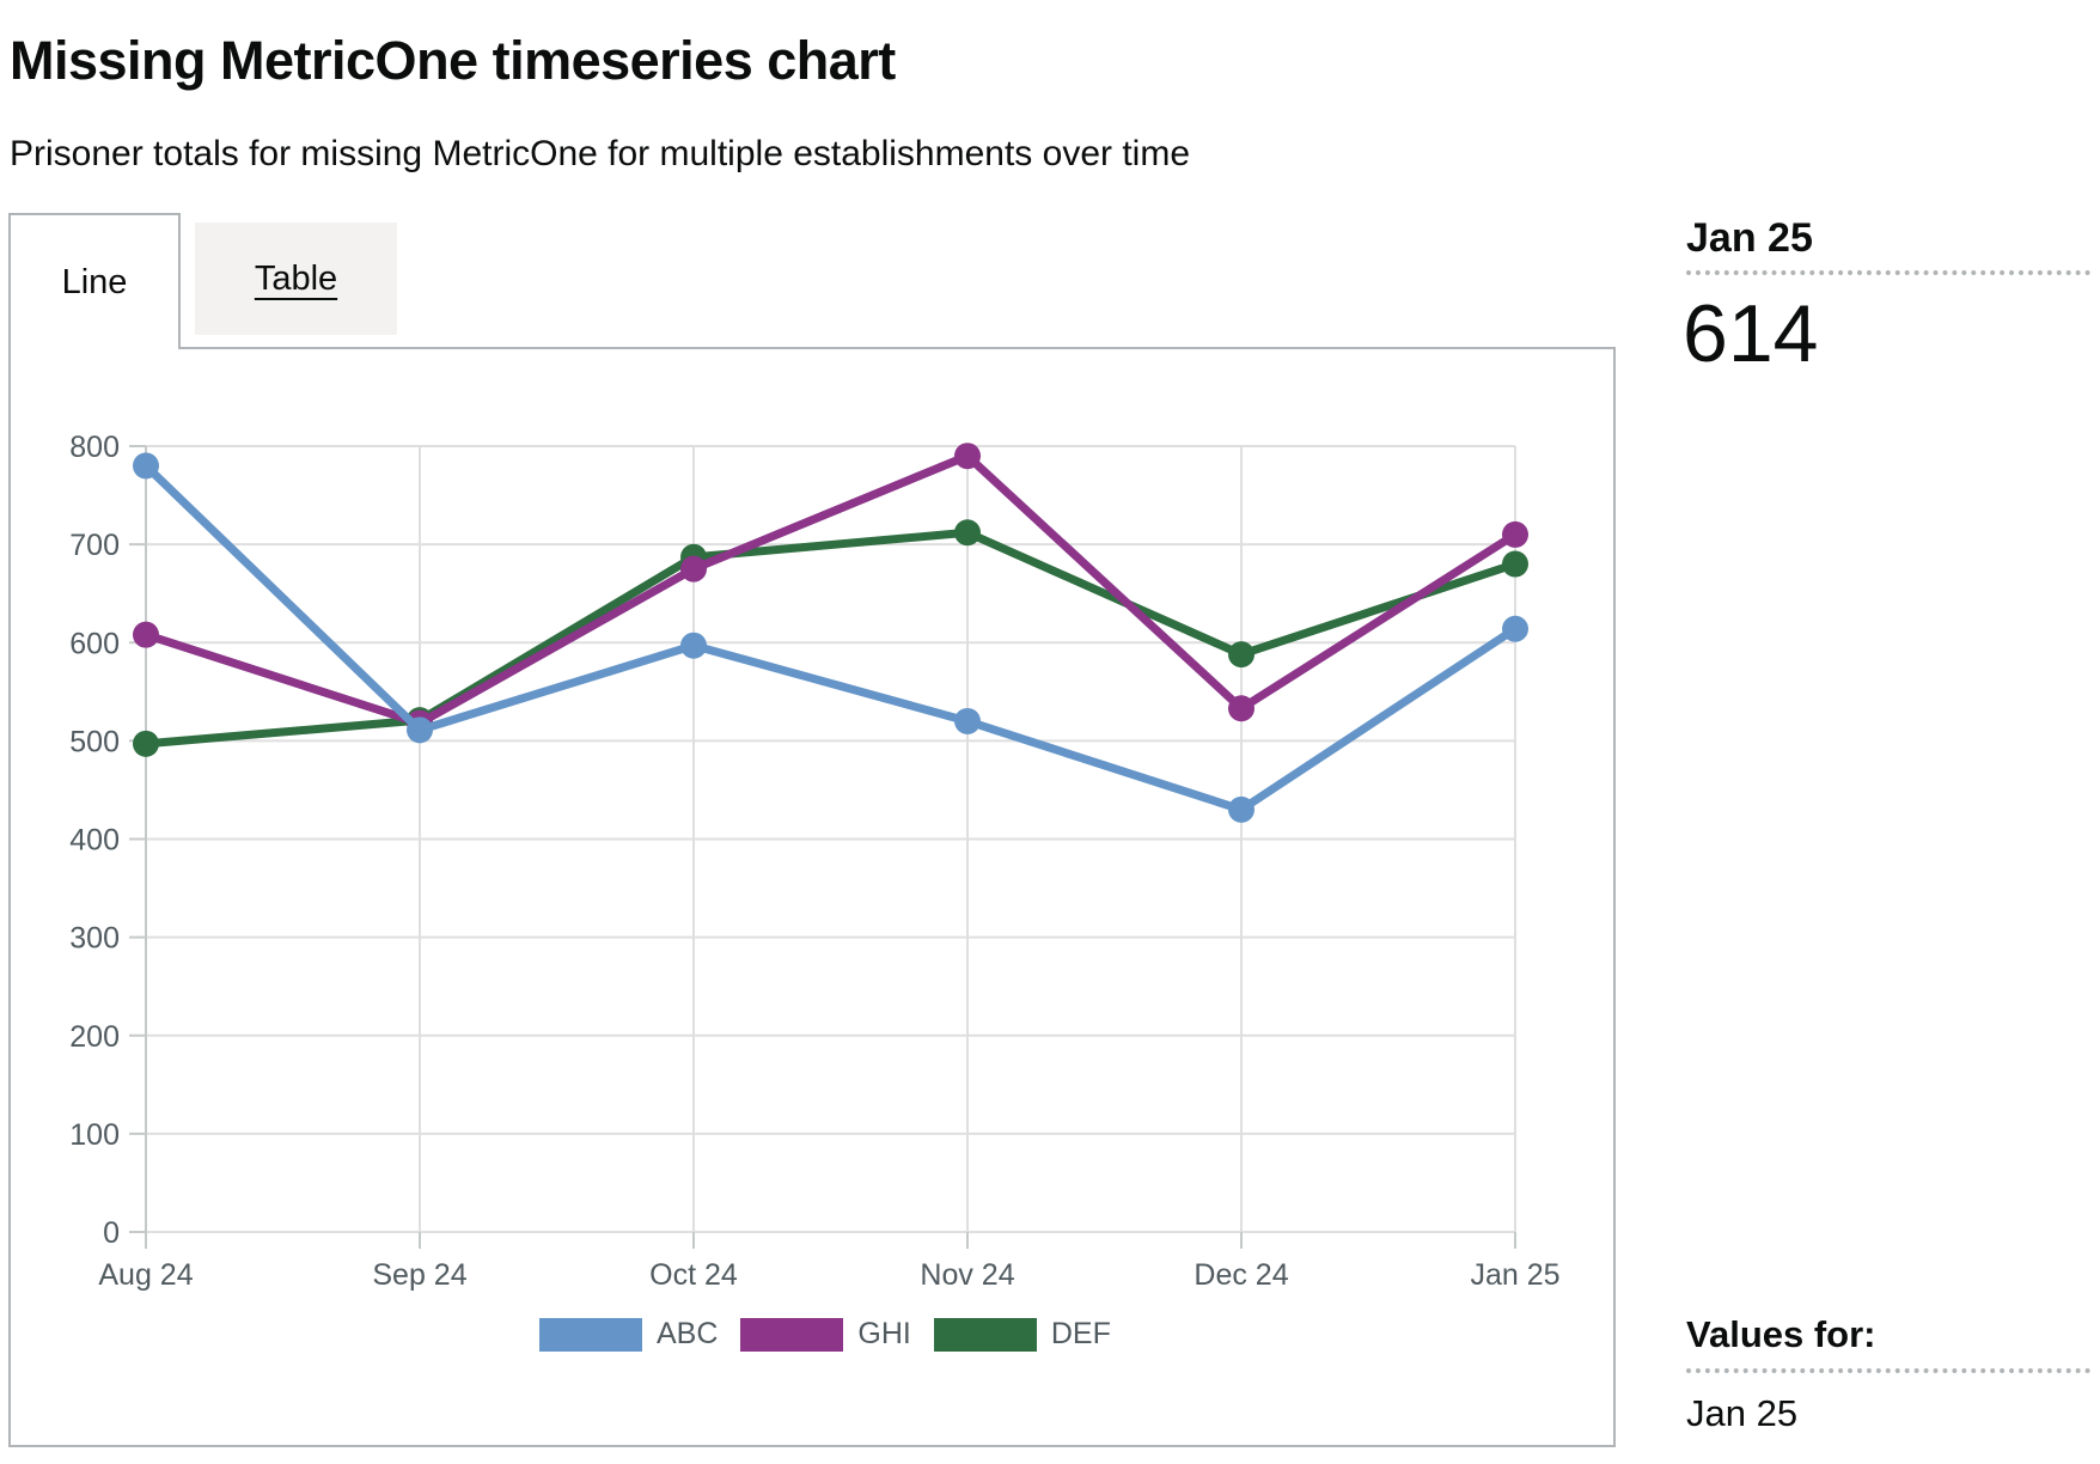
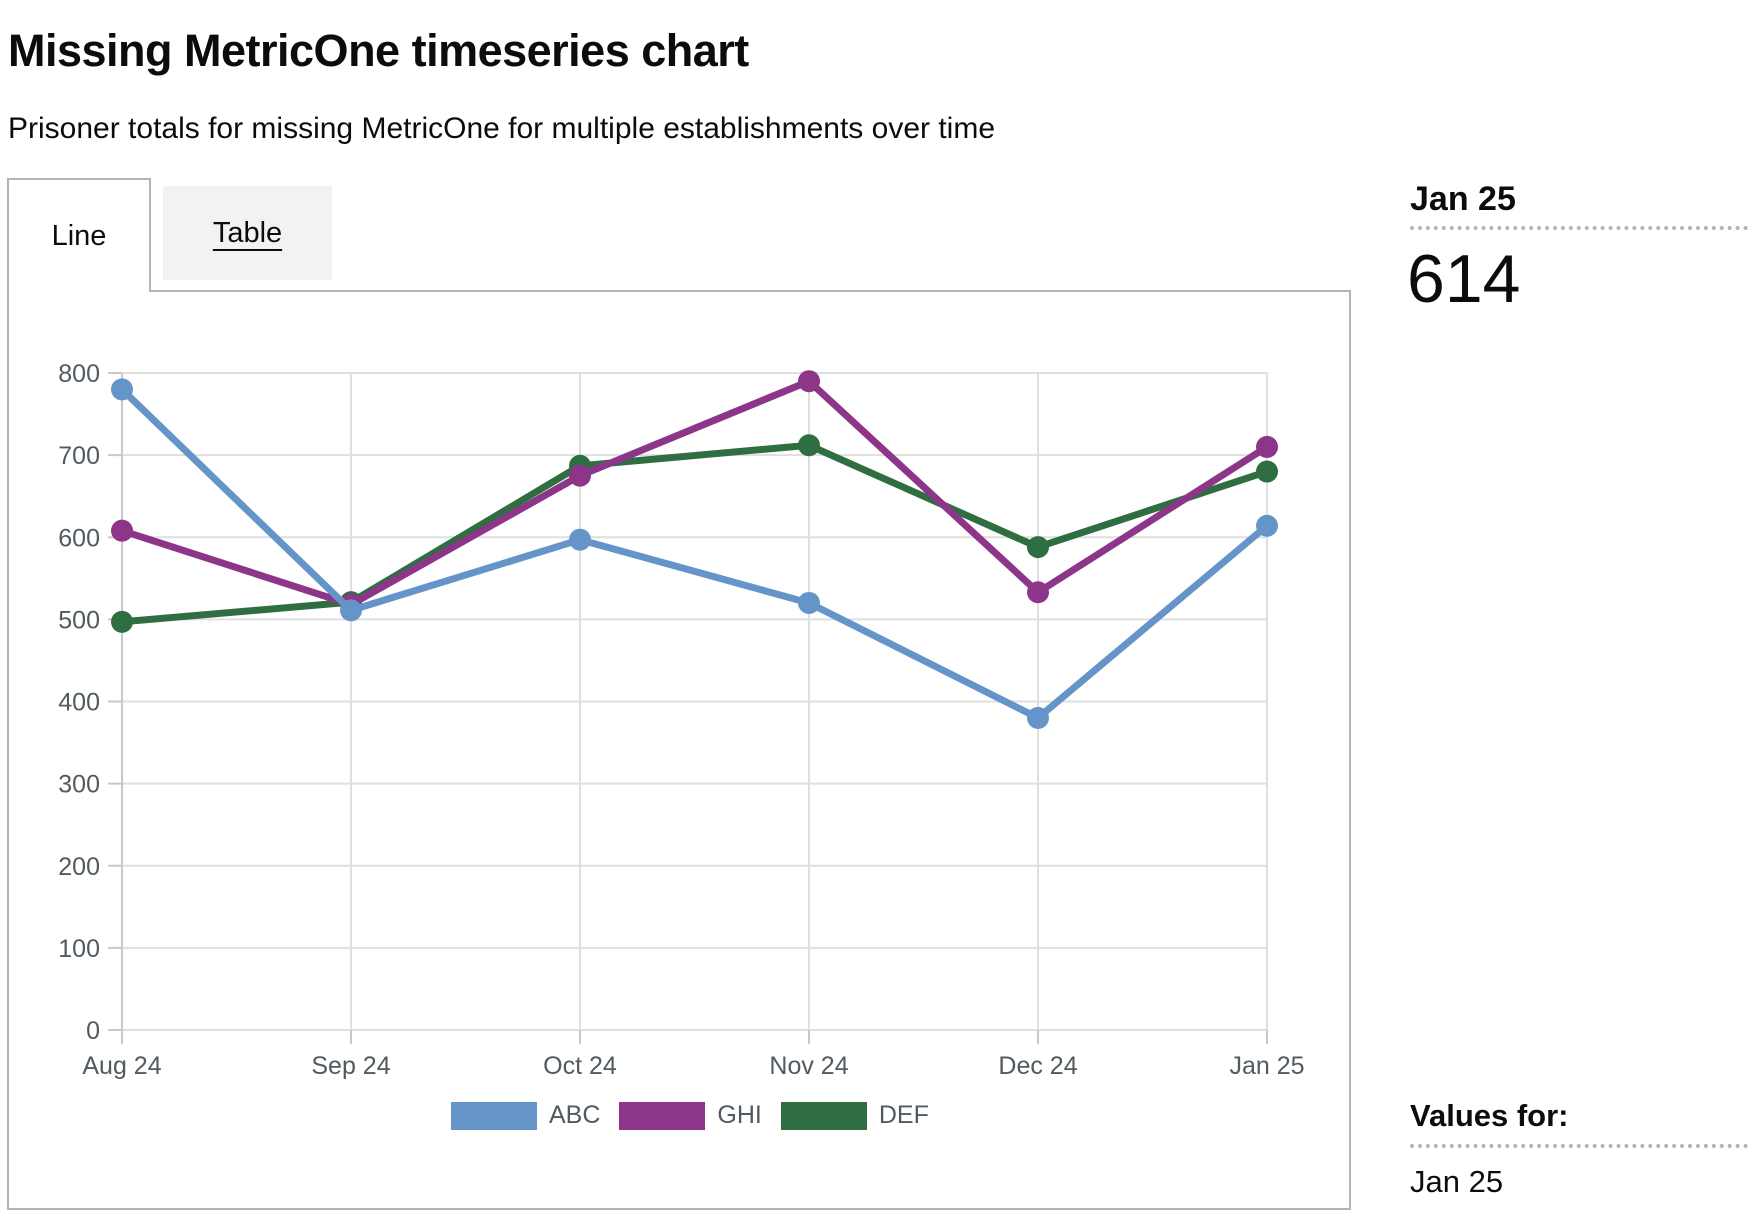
ABC/Dec 24: 430 -> 380
